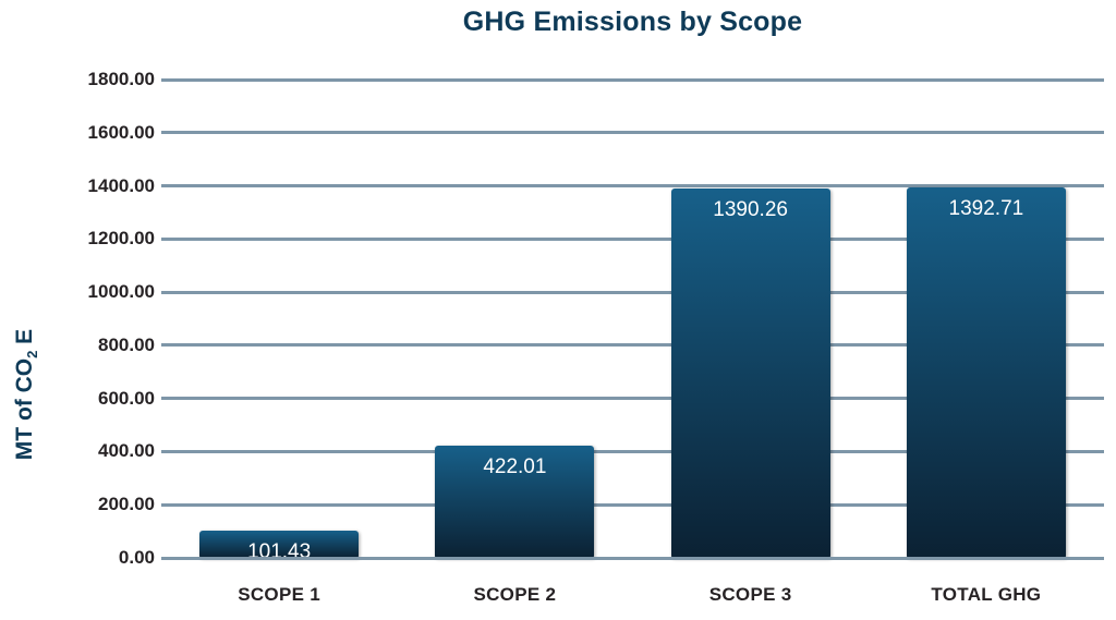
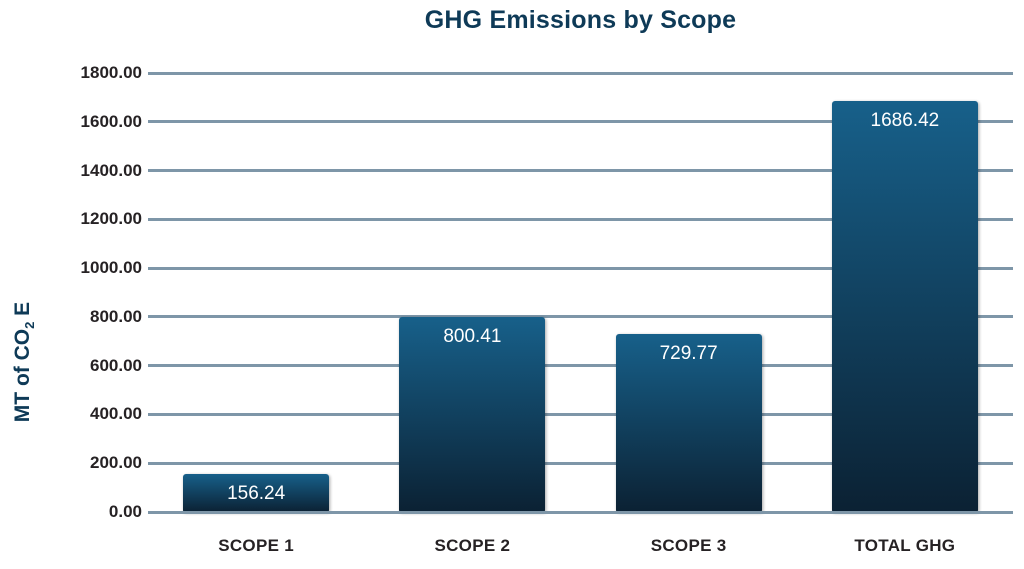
SCOPE 1: 101.43 -> 156.24
SCOPE 2: 422.01 -> 800.41
SCOPE 3: 1390.26 -> 729.77
TOTAL GHG: 1392.71 -> 1686.42
